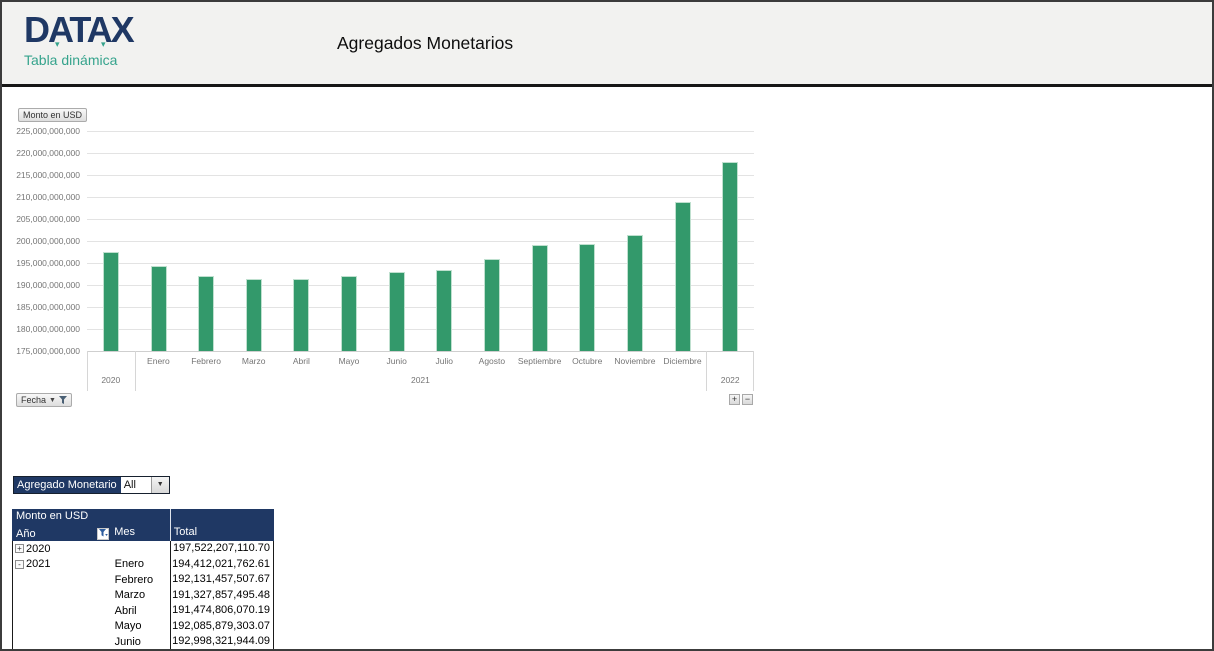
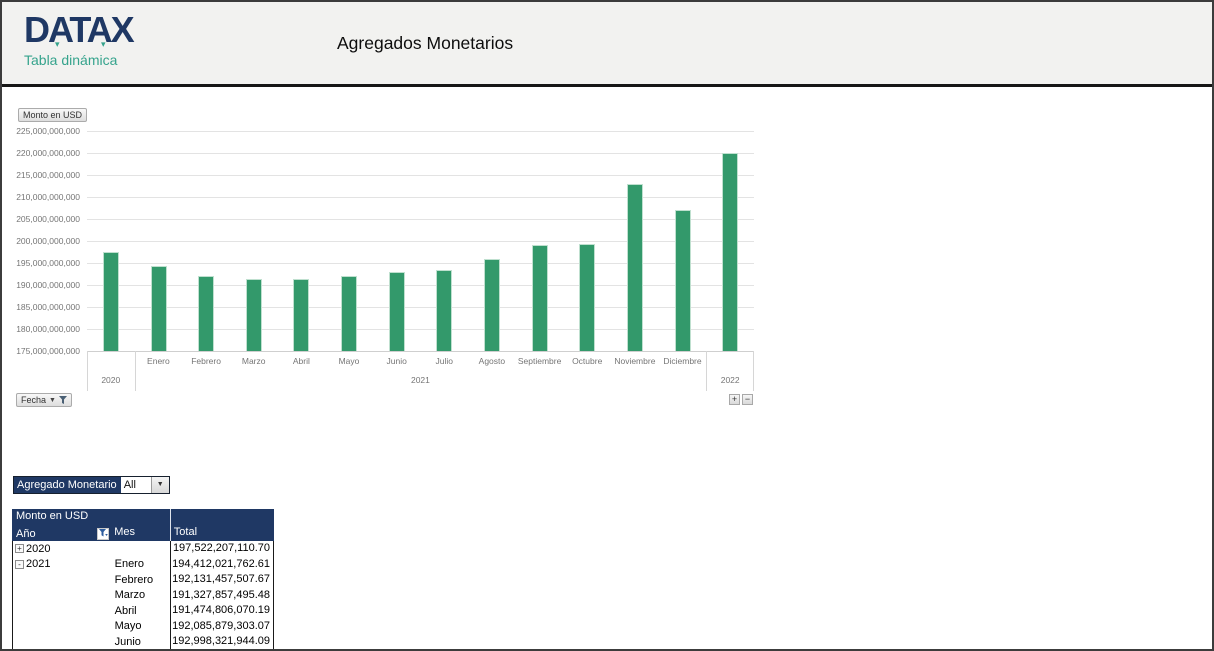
Noviembre: 201000000000 -> 213000000000
Diciembre: 209000000000 -> 207000000000
2022: 218000000000 -> 220000000000
